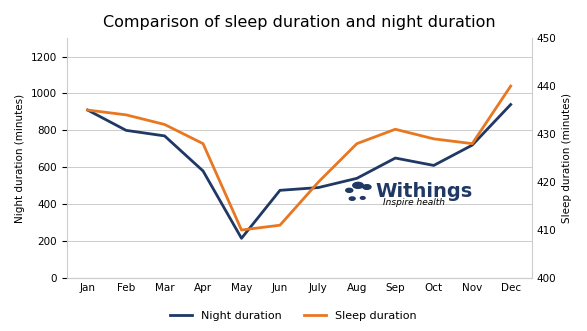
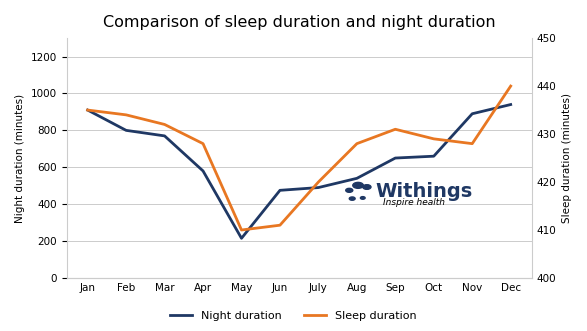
Night duration/Oct: 610 -> 660
Night duration/Nov: 720 -> 890
